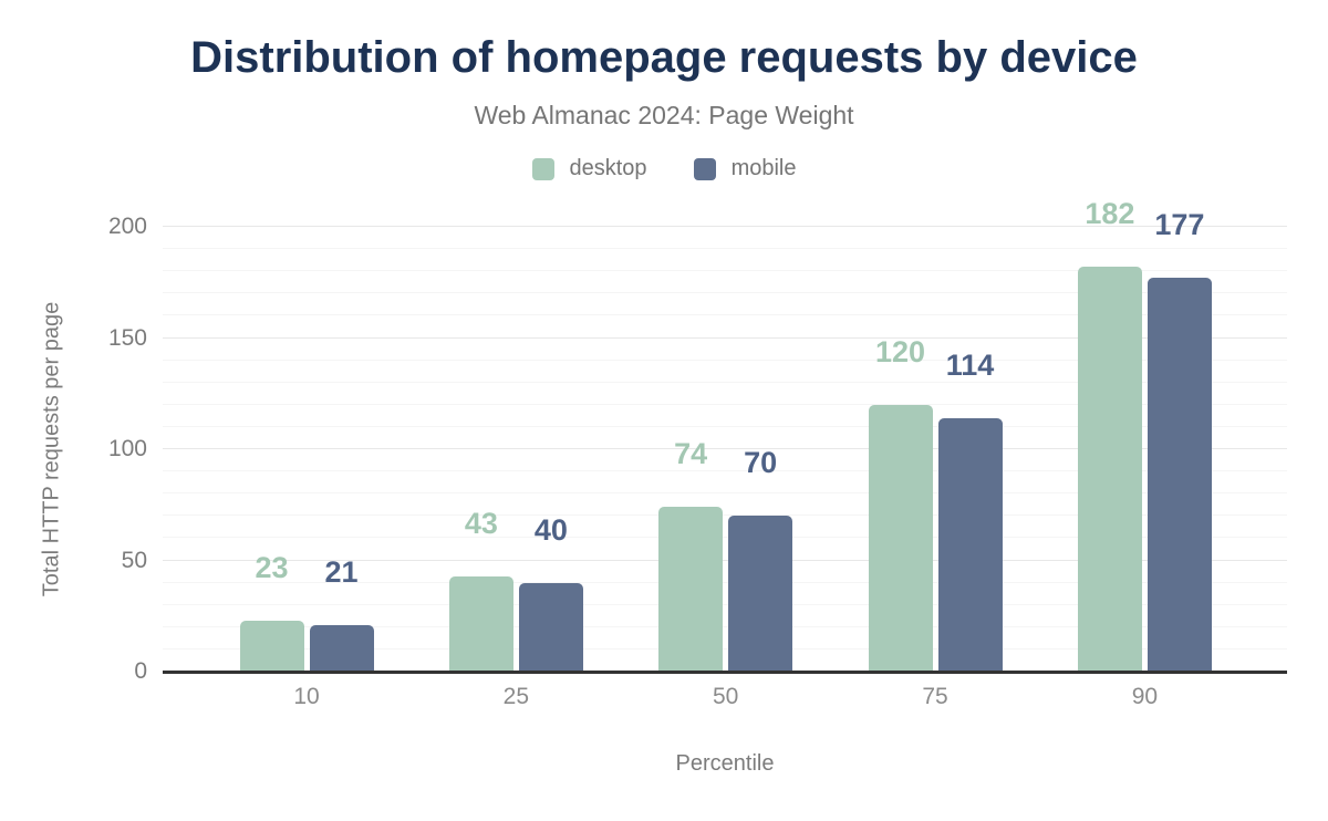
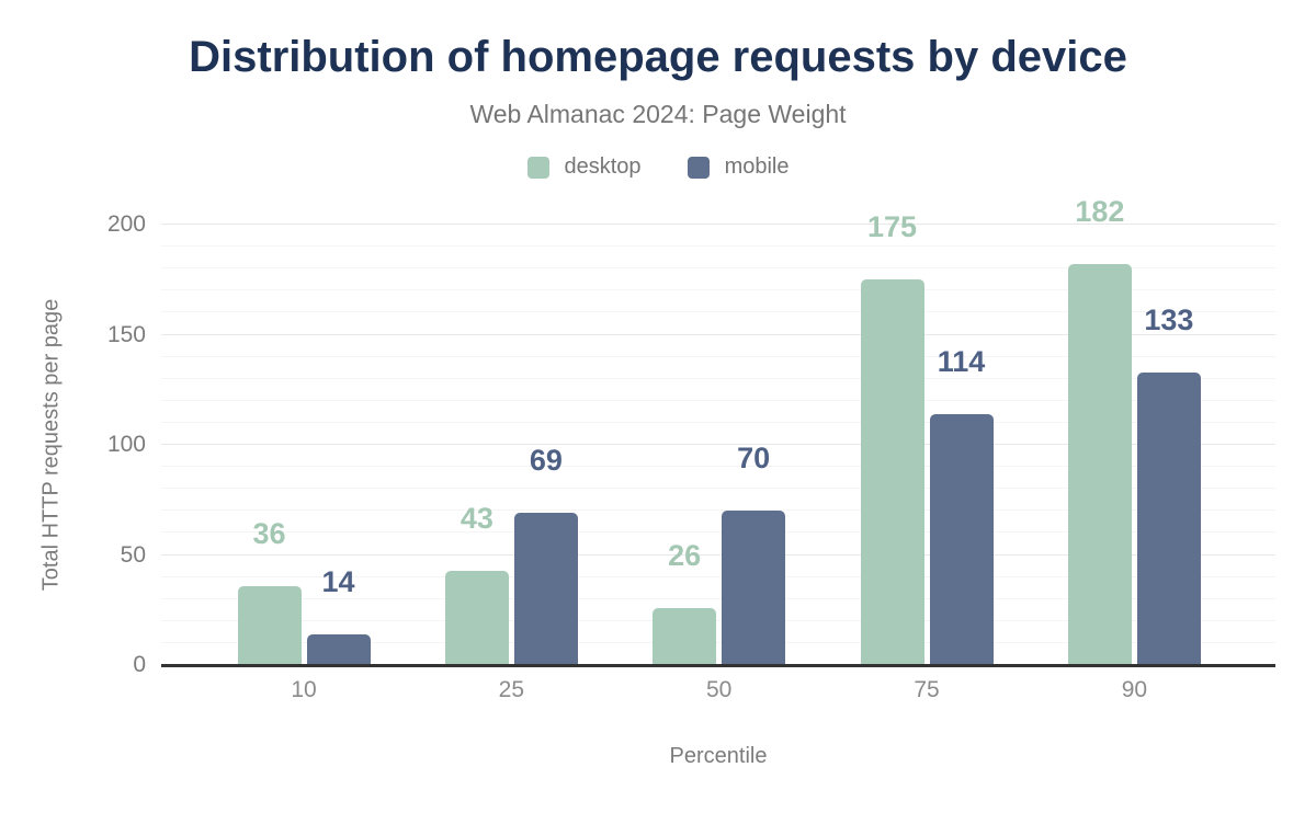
desktop/10: 23 -> 36
mobile/10: 21 -> 14
mobile/25: 40 -> 69
desktop/50: 74 -> 26
desktop/75: 120 -> 175
mobile/90: 177 -> 133
